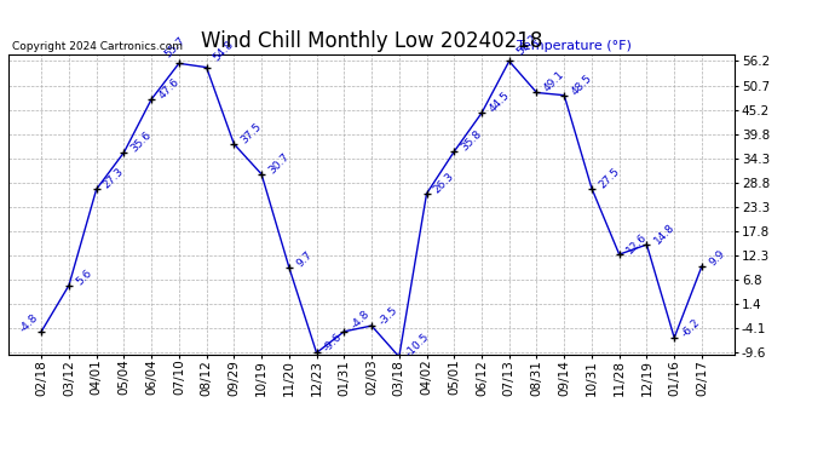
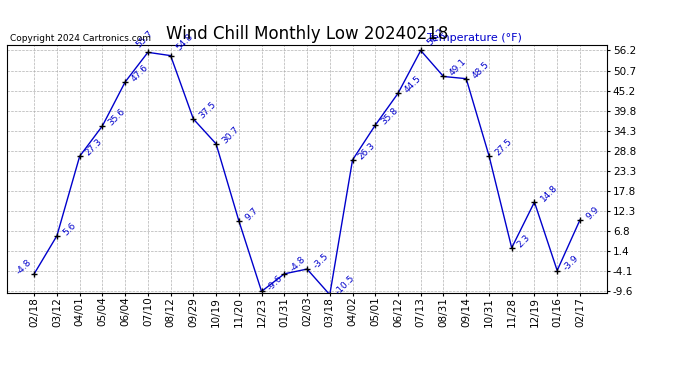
11/28: 12.6 -> 2.3
01/16: -6.2 -> -3.9
